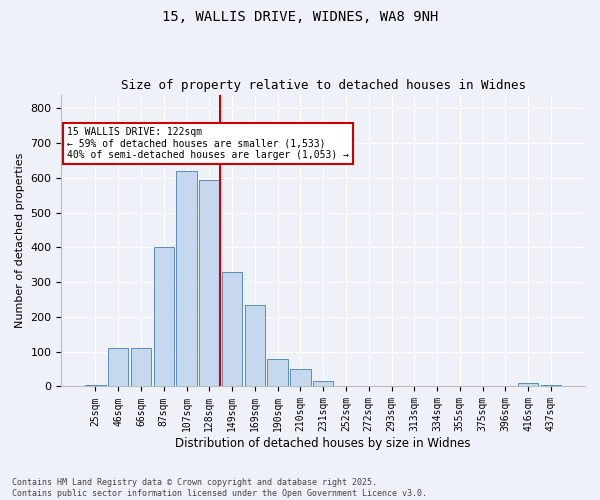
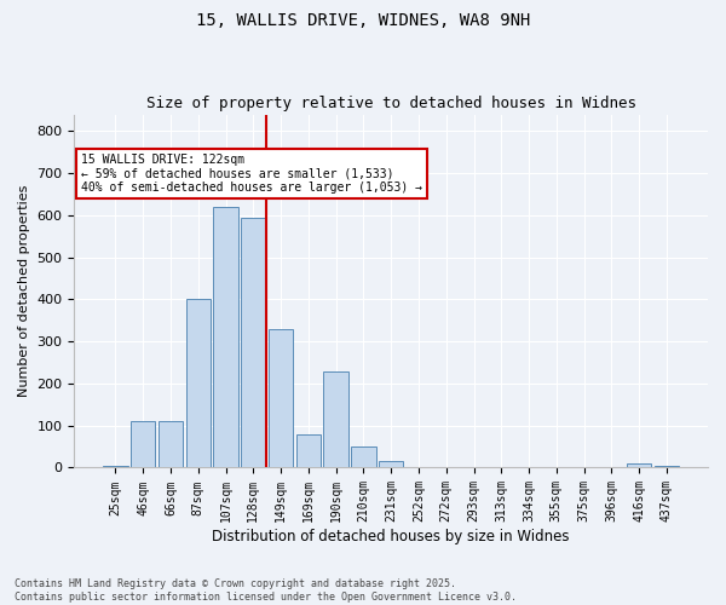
169sqm: 235 -> 80
190sqm: 80 -> 230
